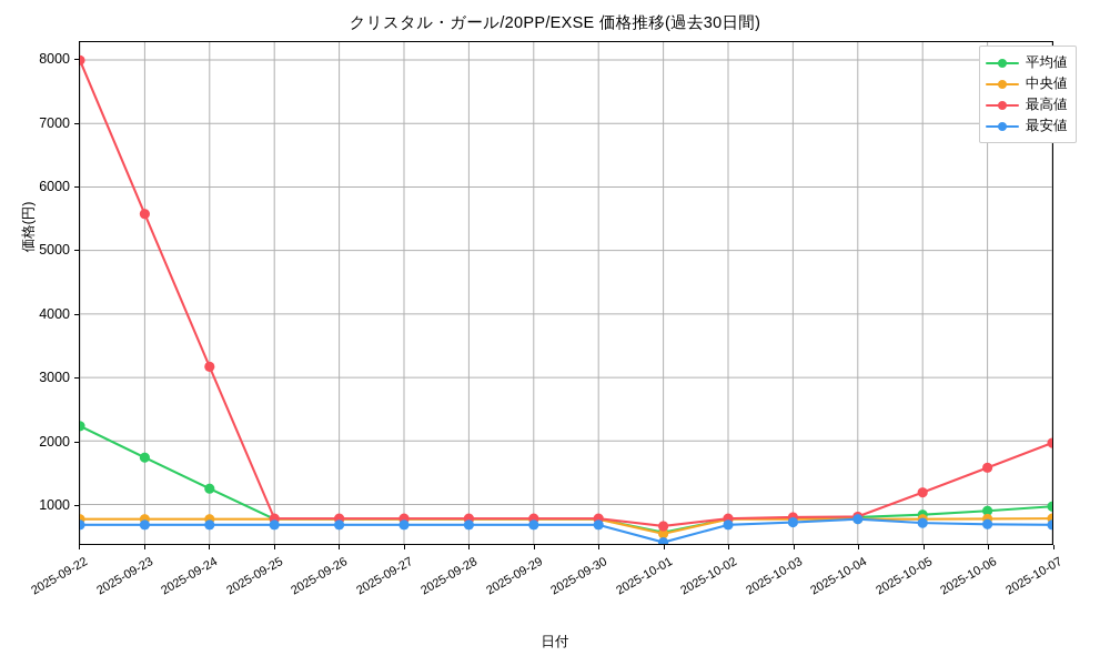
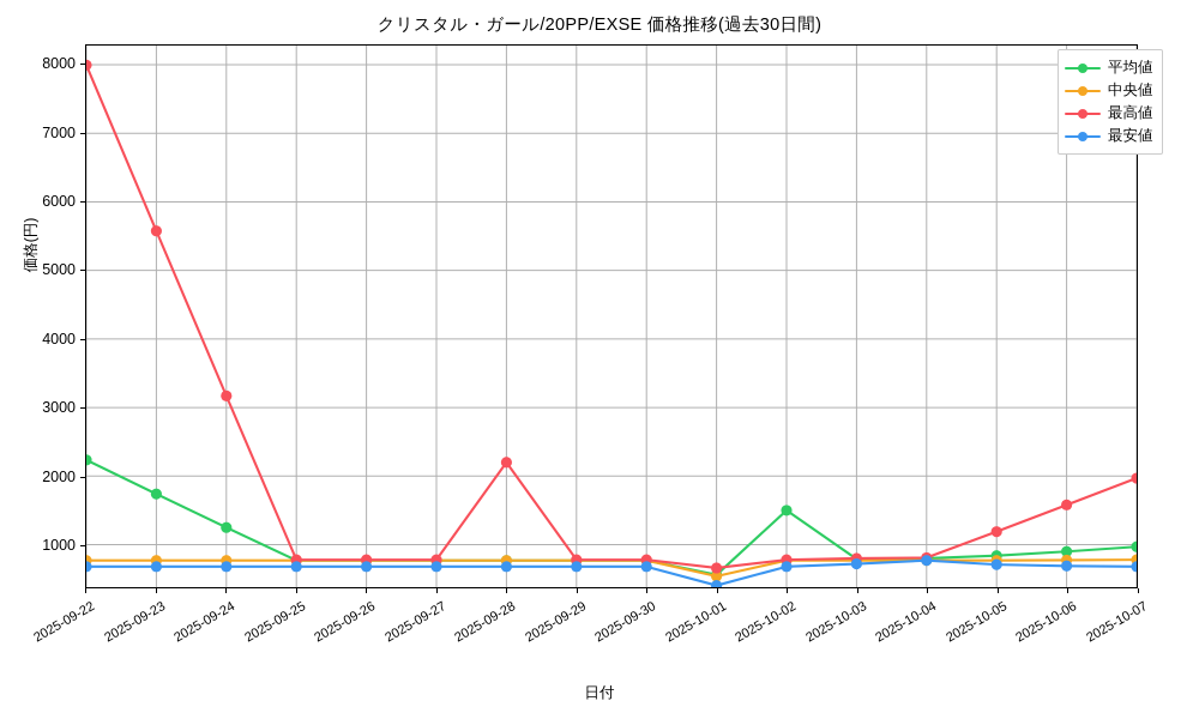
最高値/2025-09-28: 800 -> 2200
平均値/2025-10-02: 800 -> 1500
